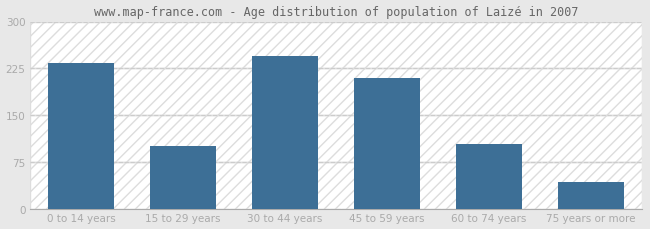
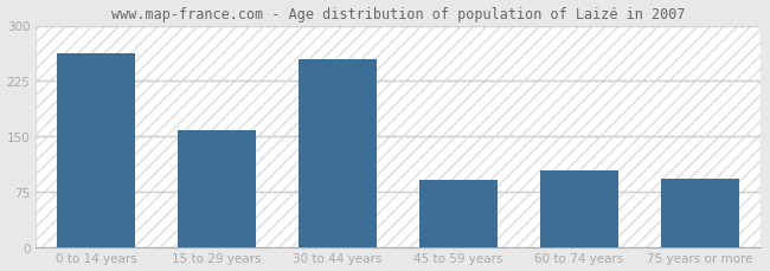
0 to 14 years: 234 -> 262
15 to 29 years: 100 -> 158
30 to 44 years: 244 -> 254
45 to 59 years: 210 -> 90
75 years or more: 42 -> 92
